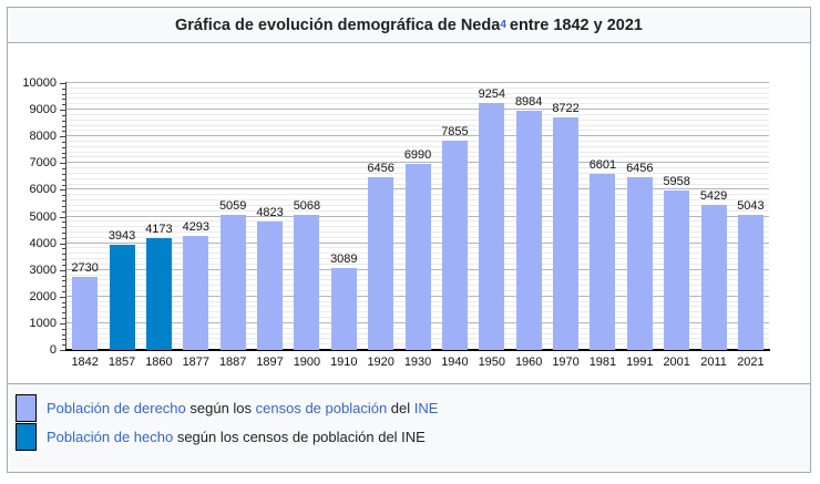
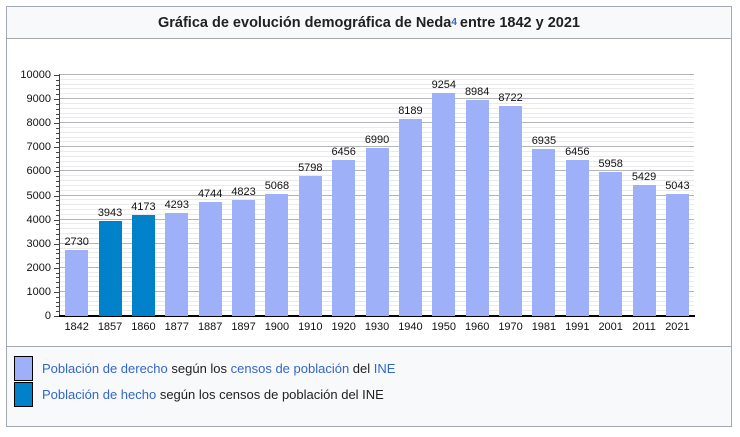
1887: 5059 -> 4744
1910: 3089 -> 5798
1940: 7855 -> 8189
1981: 6601 -> 6935
